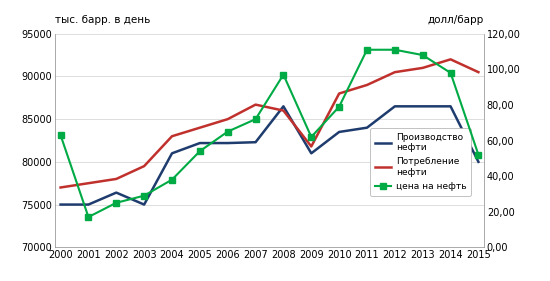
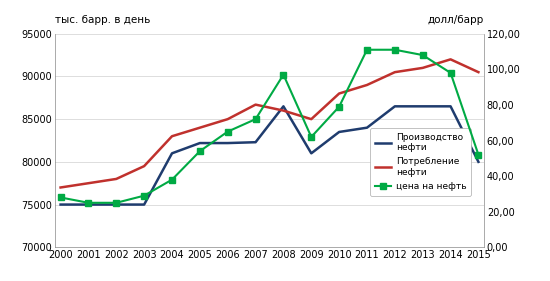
цена на нефть/2000: 63 -> 28
цена на нефть/2001: 17 -> 25
Производство нефти/2002: 76400 -> 75000
Потребление нефти/2009: 81800 -> 85000
